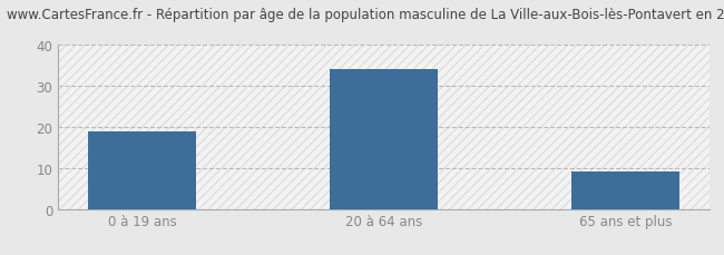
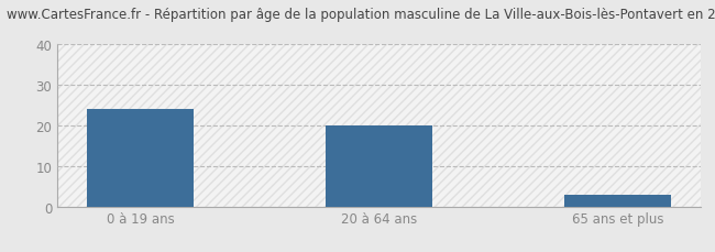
0 à 19 ans: 19 -> 24
20 à 64 ans: 34 -> 20
65 ans et plus: 9 -> 3
